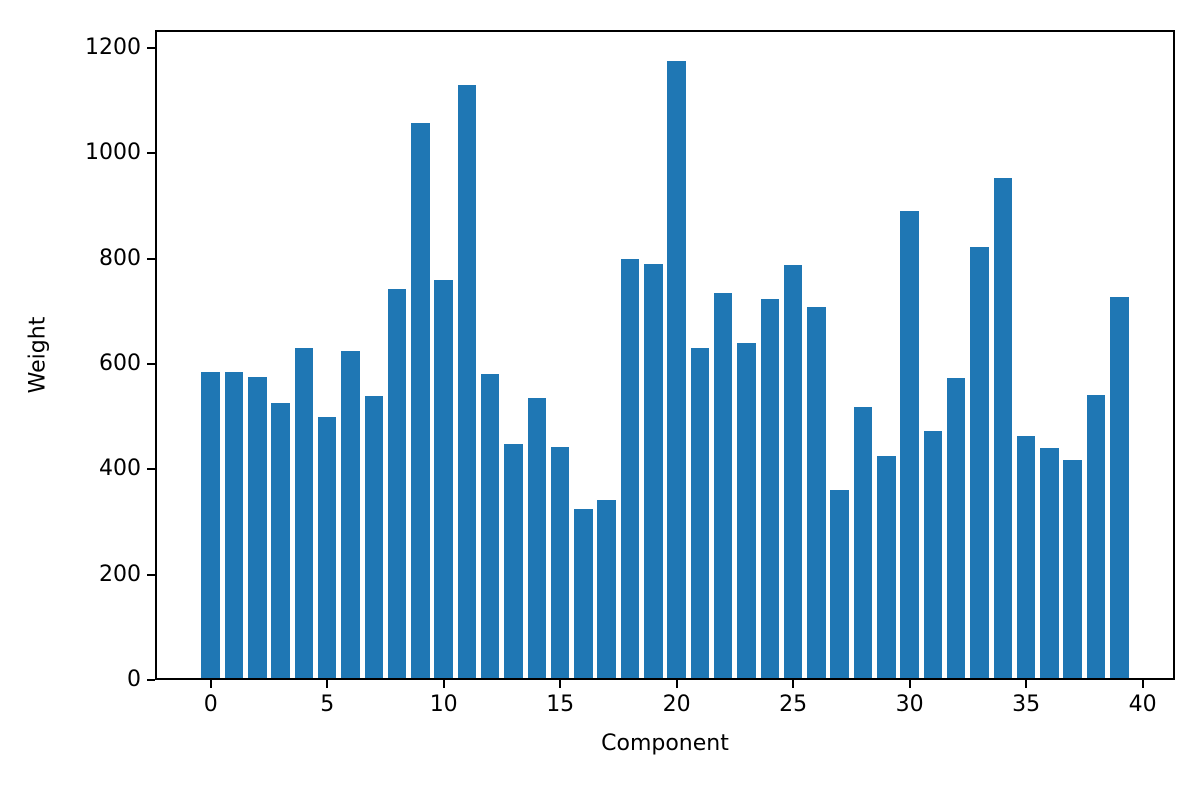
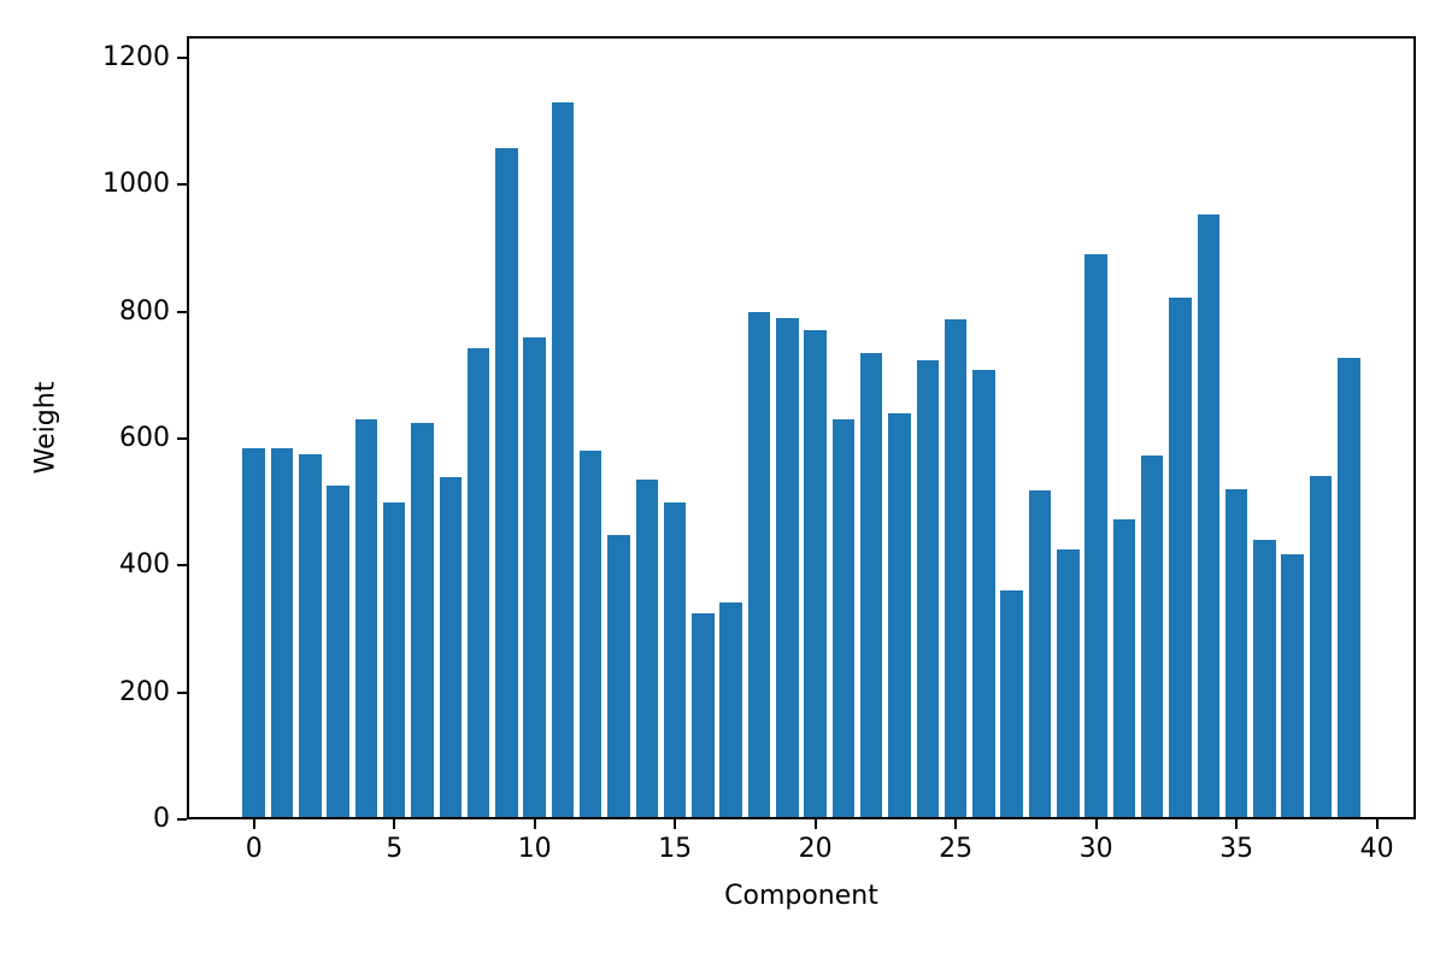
15: 440 -> 500
20: 1180 -> 770
35: 460 -> 520
